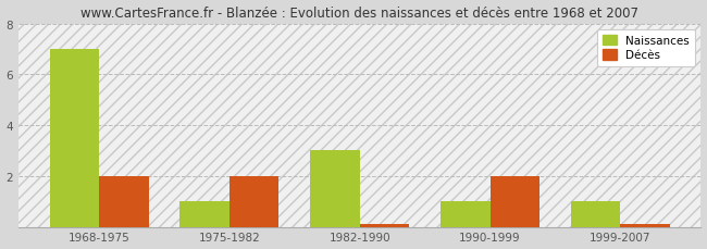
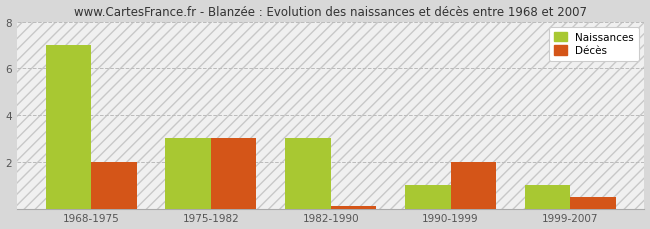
Naissances/1975-1982: 1 -> 3
Décès/1975-1982: 2.0 -> 3.0
Décès/1999-2007: 0.1 -> 0.5
